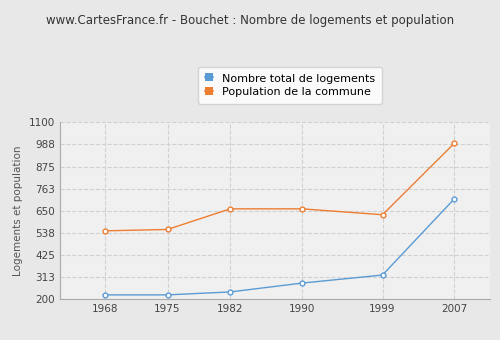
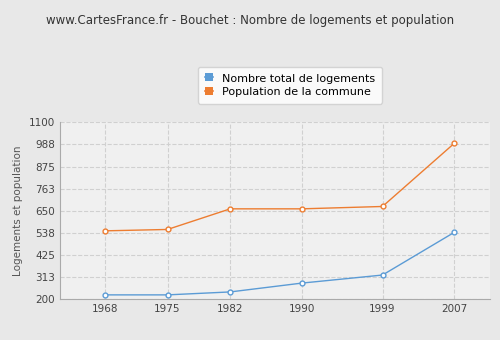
Population de la commune/1999: 630 -> 670
Nombre total de logements/2007: 710 -> 540
